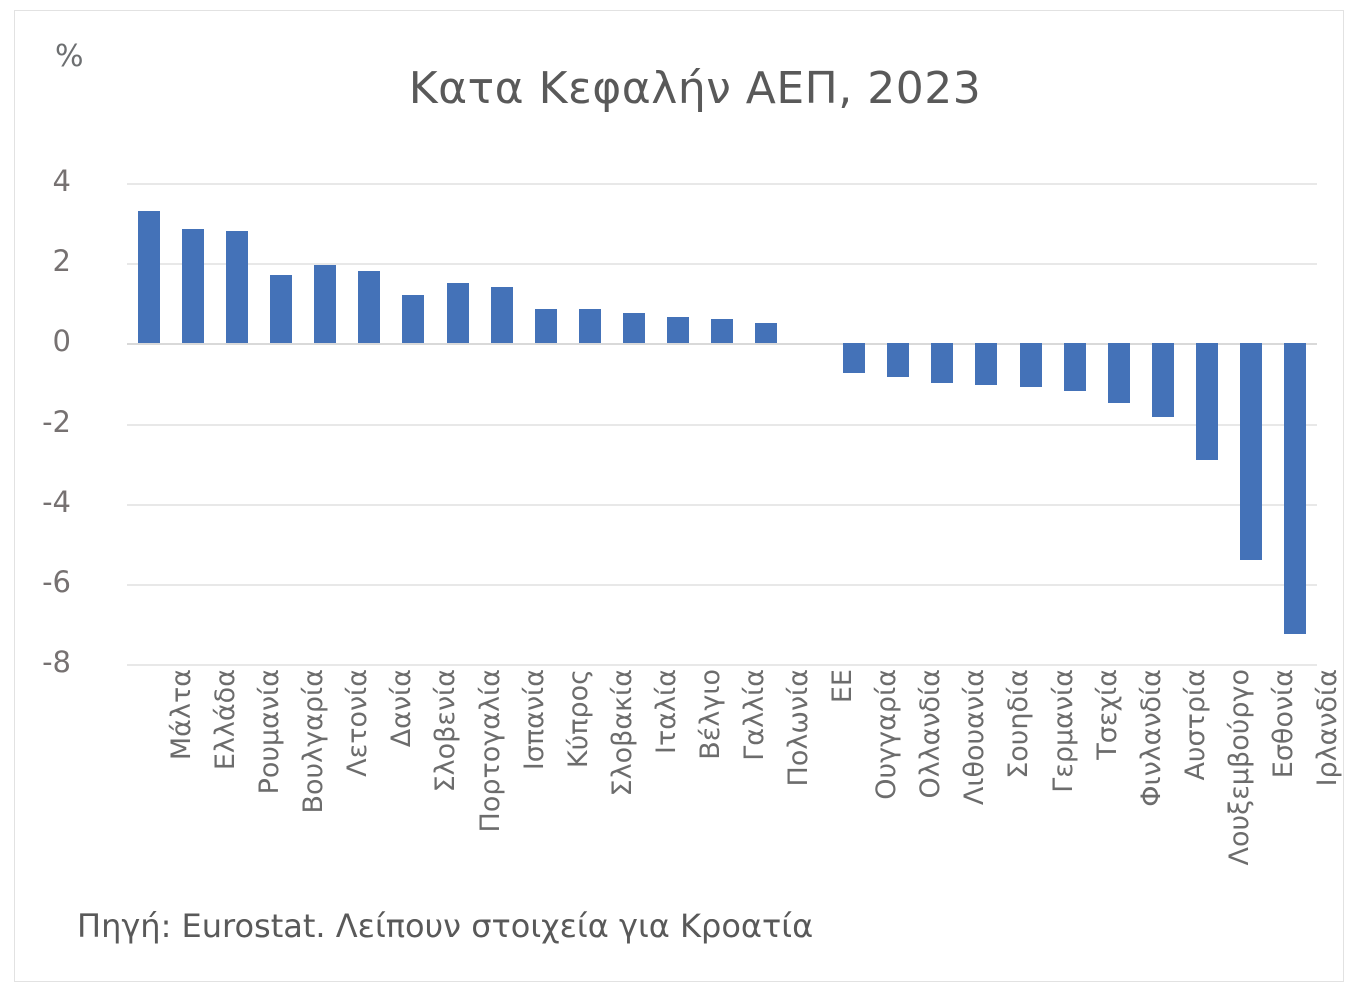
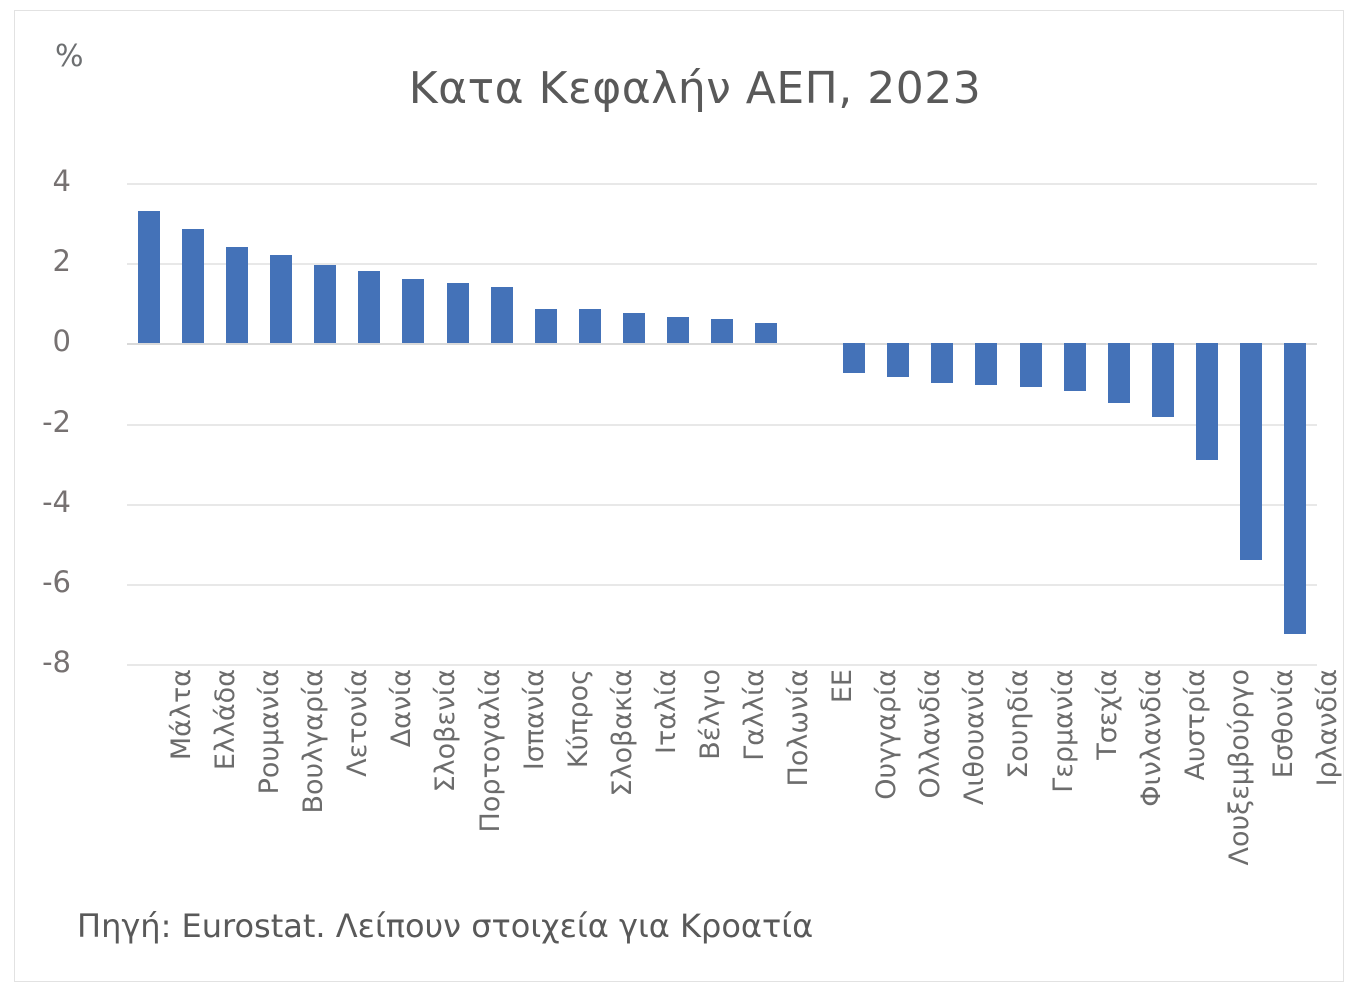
Ρουμανία: 2.8 -> 2.4
Βουλγαρία: 1.7 -> 2.2
Σλοβενία: 1.2 -> 1.6
